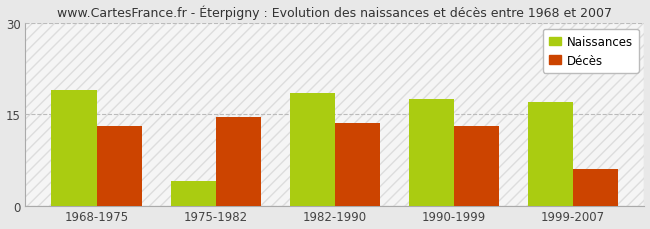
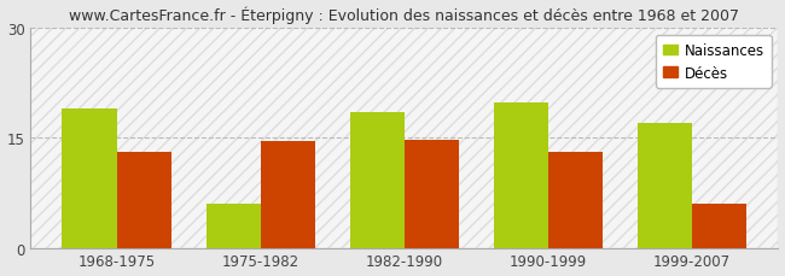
Naissances/1975-1982: 4.0 -> 6.0
Décès/1982-1990: 13.5 -> 14.8
Naissances/1990-1999: 17.5 -> 19.8
